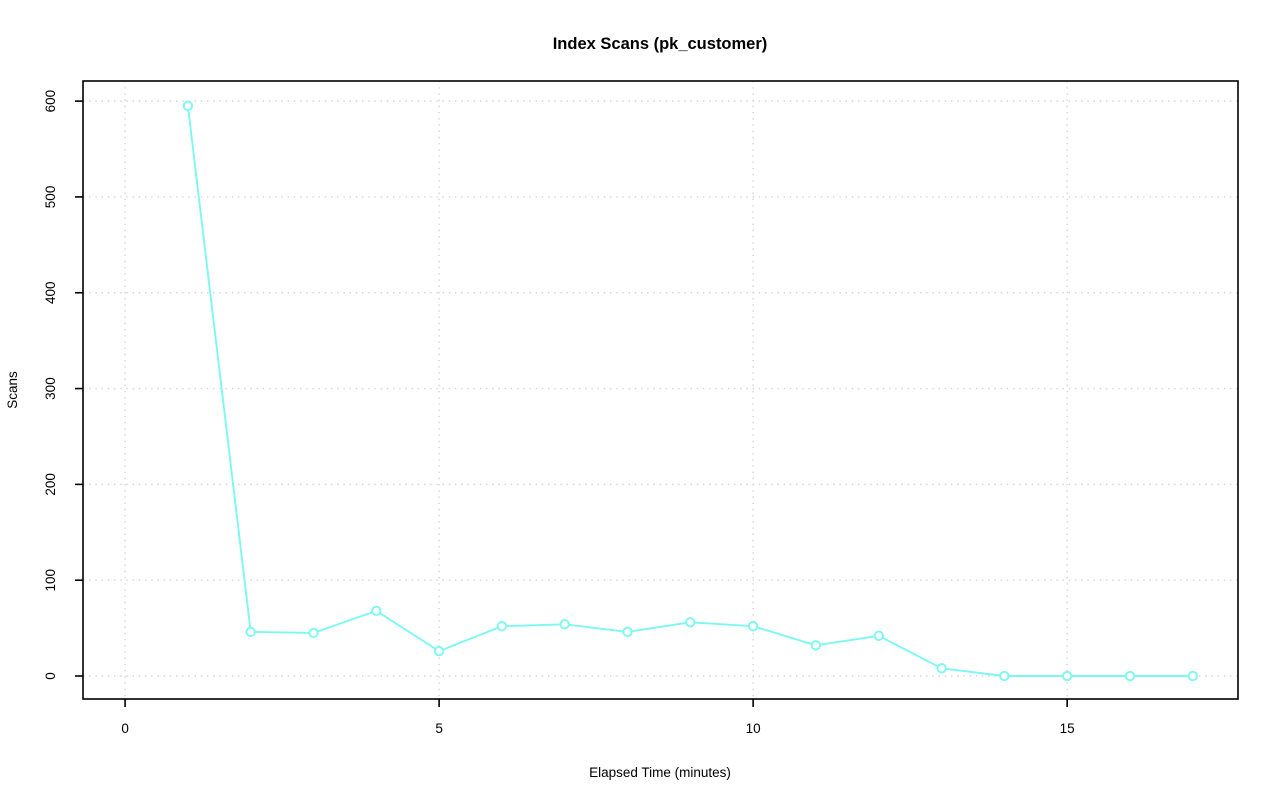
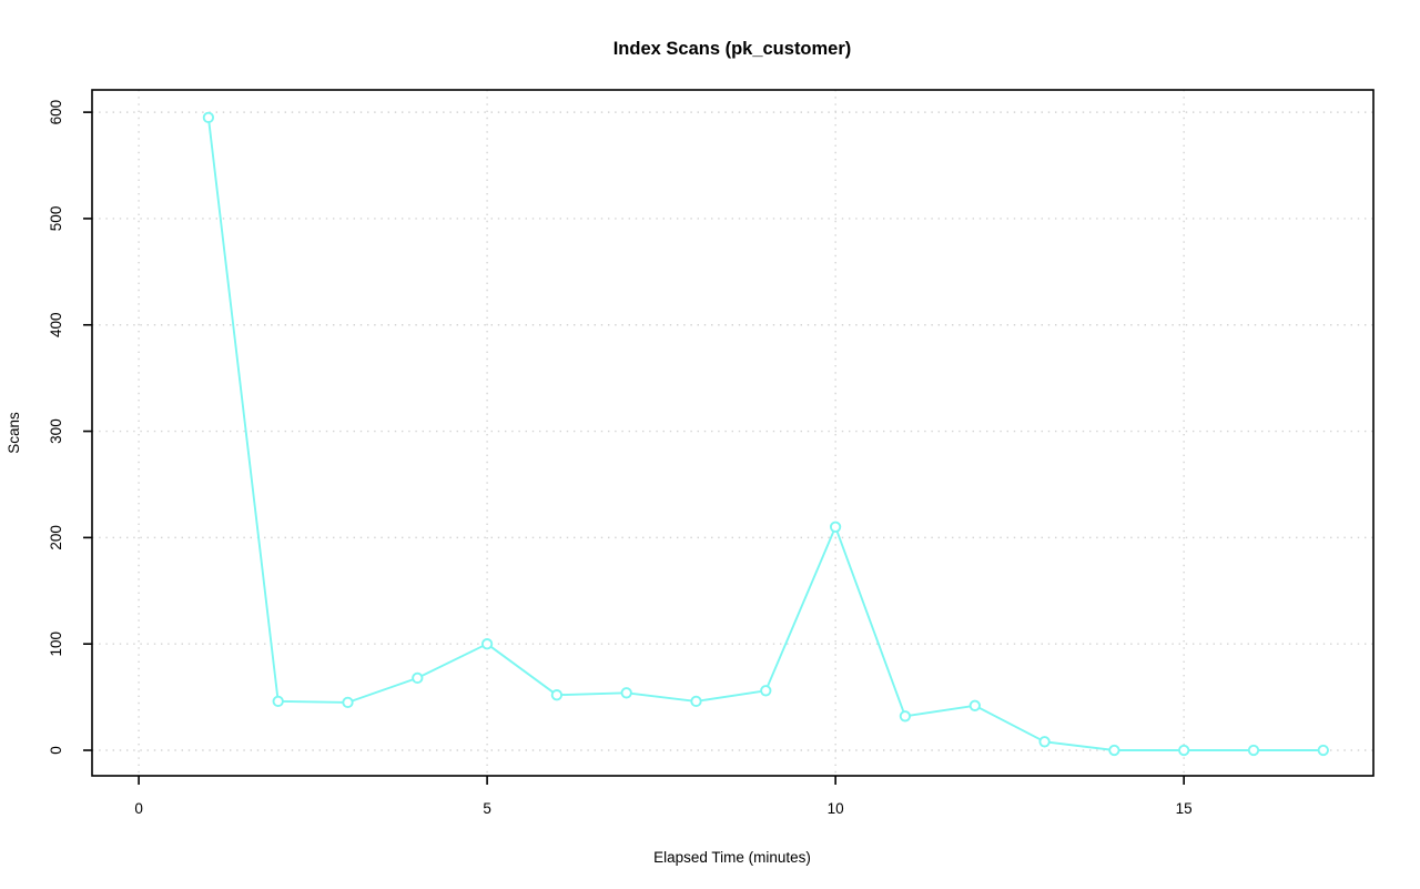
5: 30 -> 100
10: 50 -> 210
